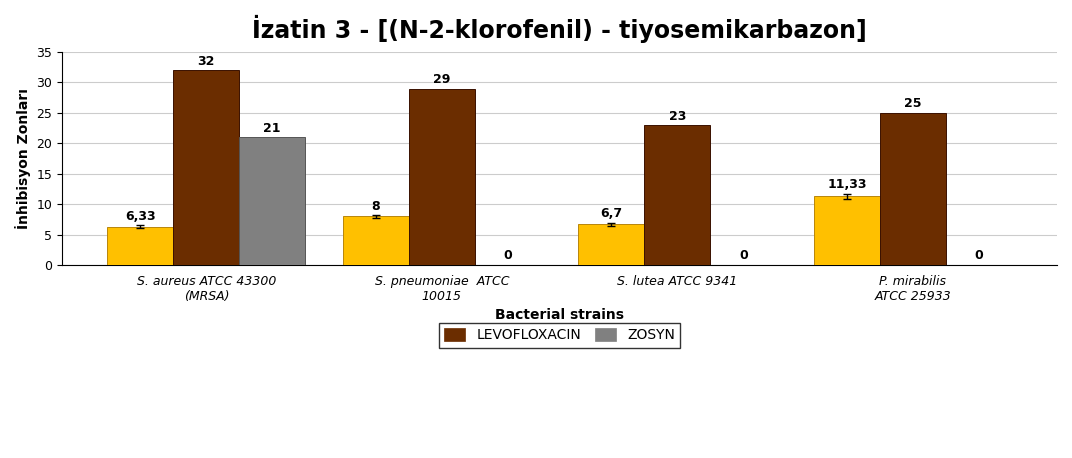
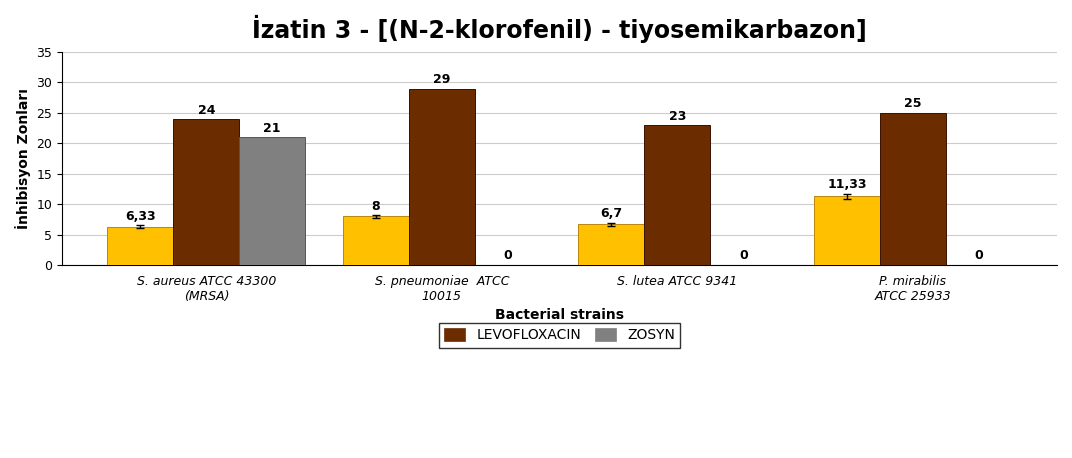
LEVOFLOXACIN/S. aureus ATCC 43300 (MRSA): 32 -> 24
